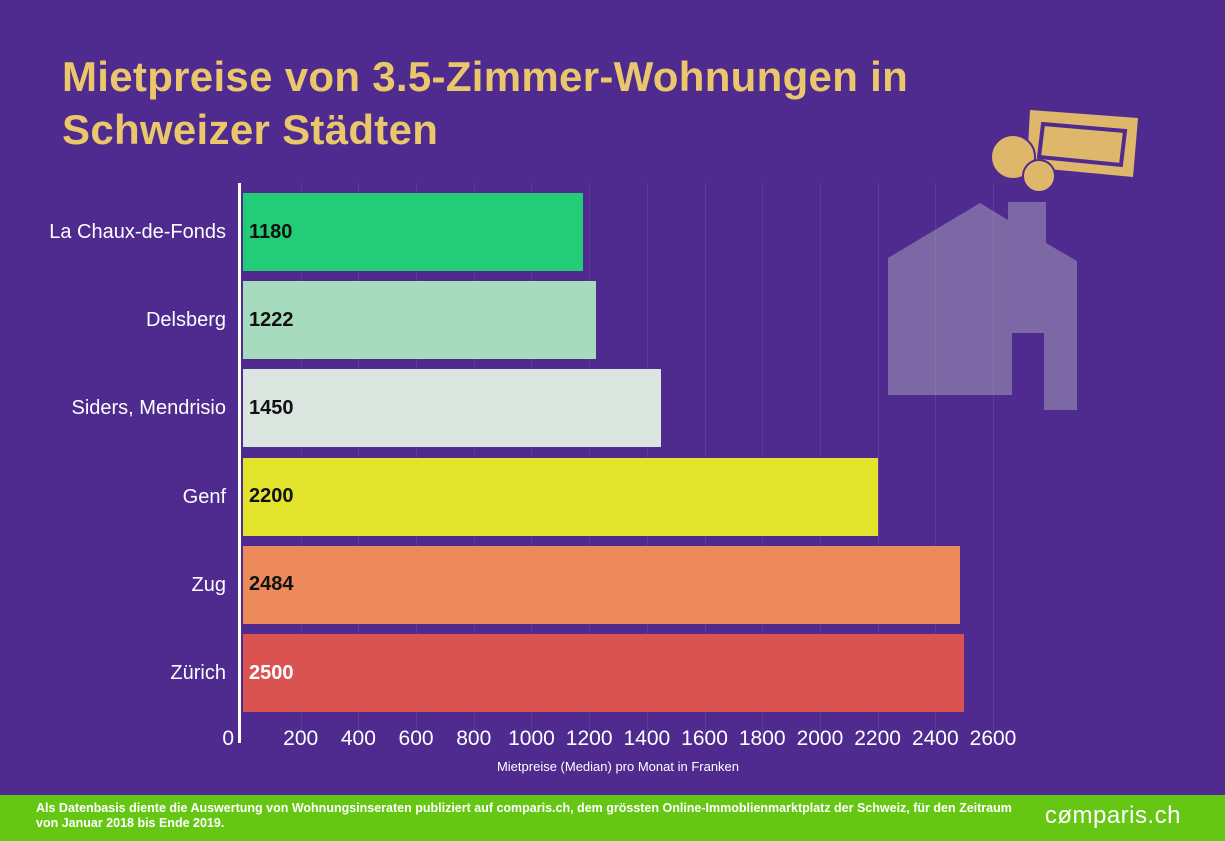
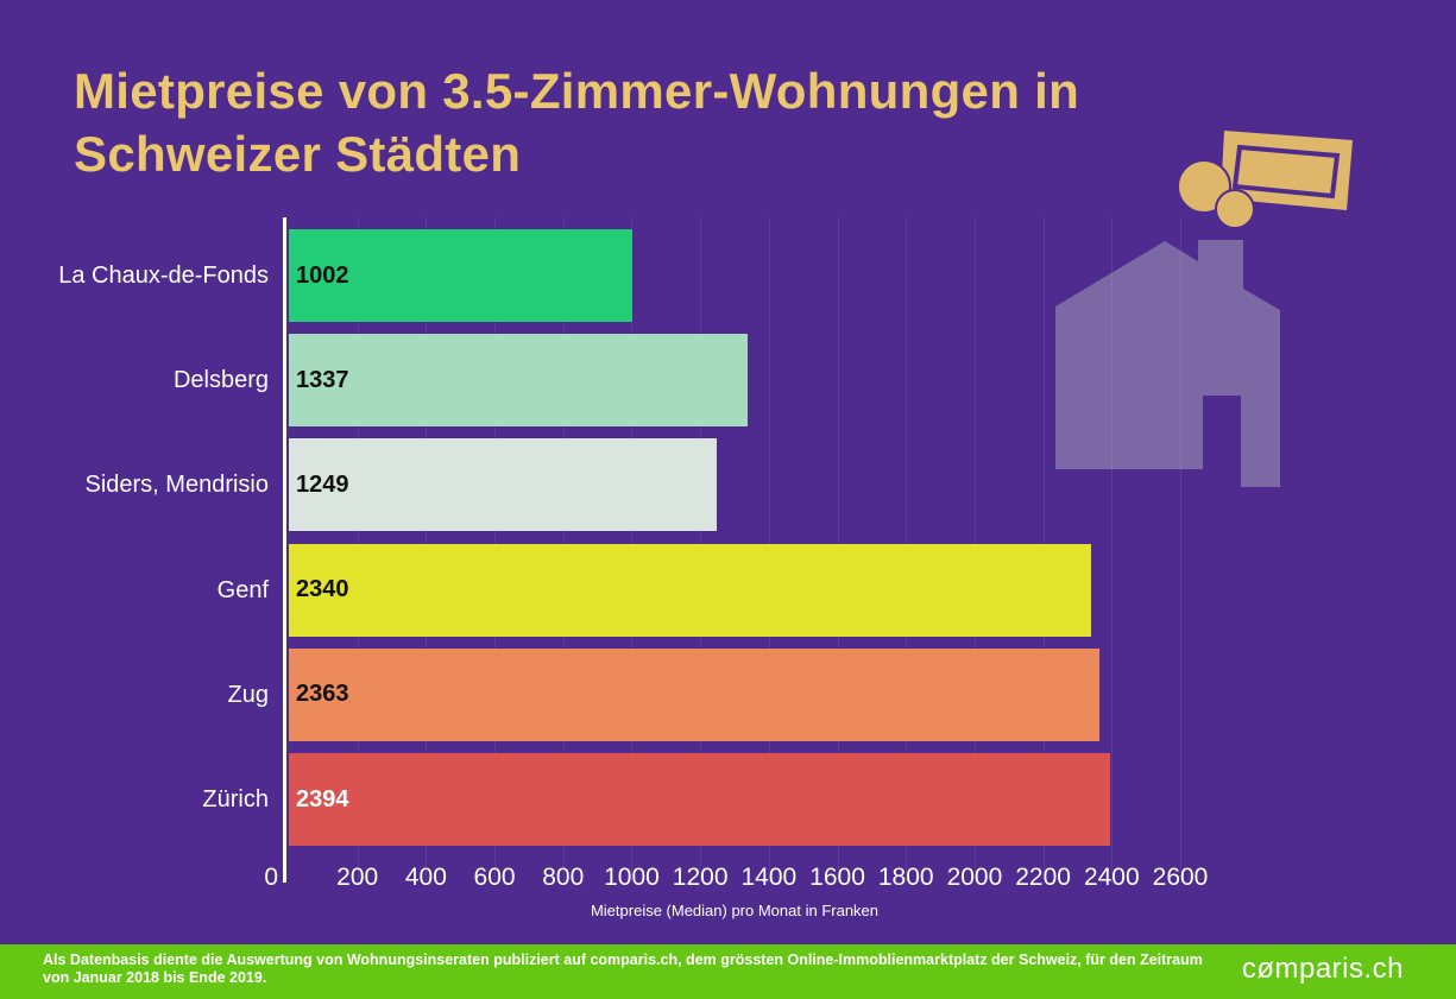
La Chaux-de-Fonds: 1180 -> 1002
Delsberg: 1222 -> 1337
Siders, Mendrisio: 1450 -> 1249
Genf: 2200 -> 2340
Zug: 2484 -> 2363
Zürich: 2500 -> 2394
